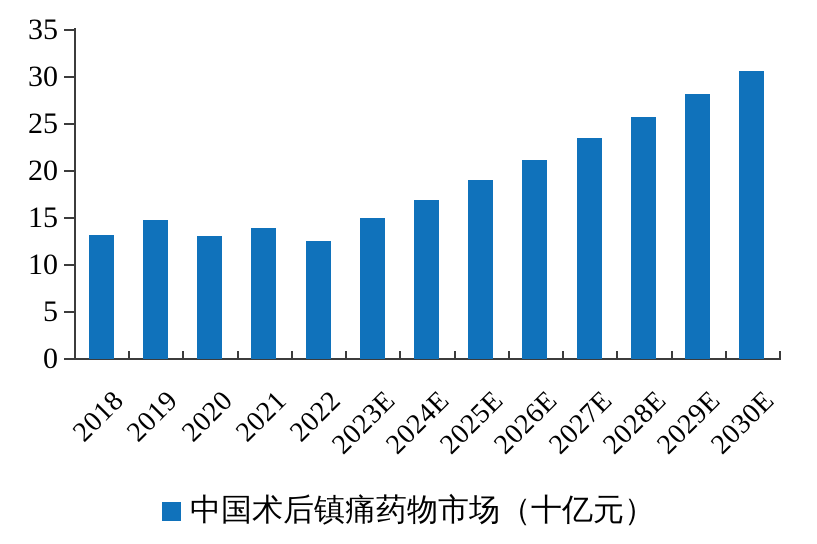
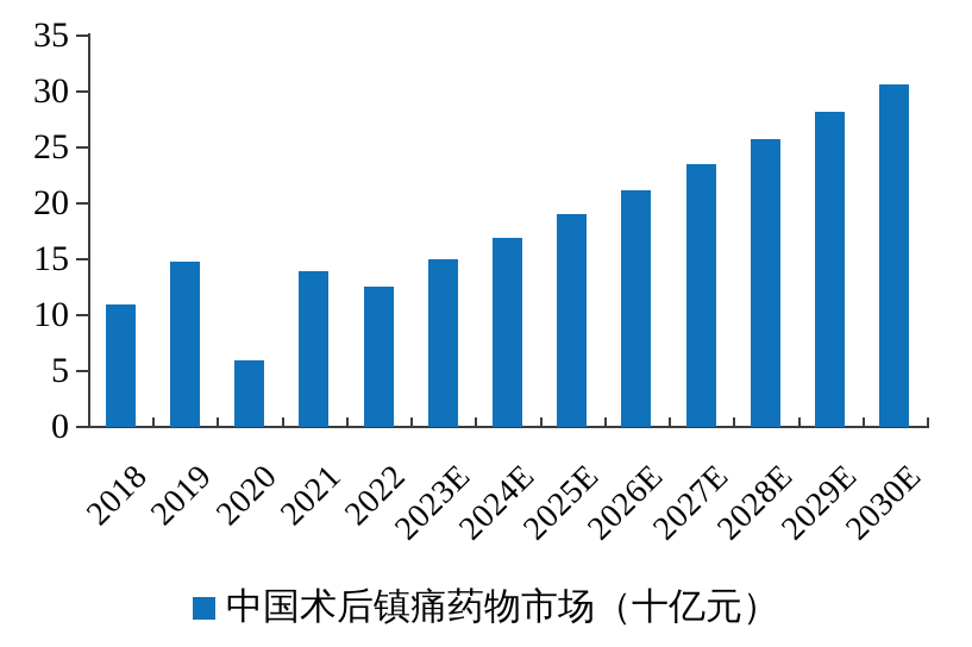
2018: 13 -> 11
2020: 13 -> 6
